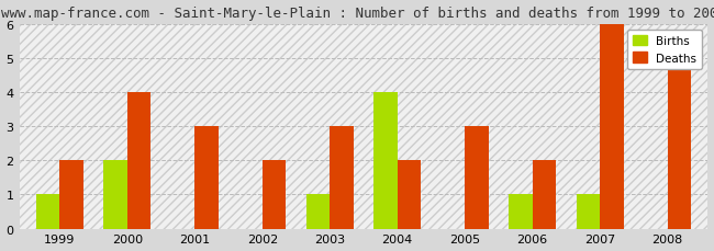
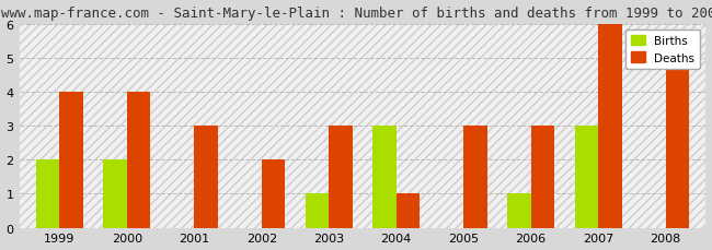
Births/1999: 1 -> 2
Deaths/1999: 2 -> 4
Births/2004: 4 -> 3
Deaths/2004: 2 -> 1
Deaths/2006: 2 -> 3
Births/2007: 1 -> 3
